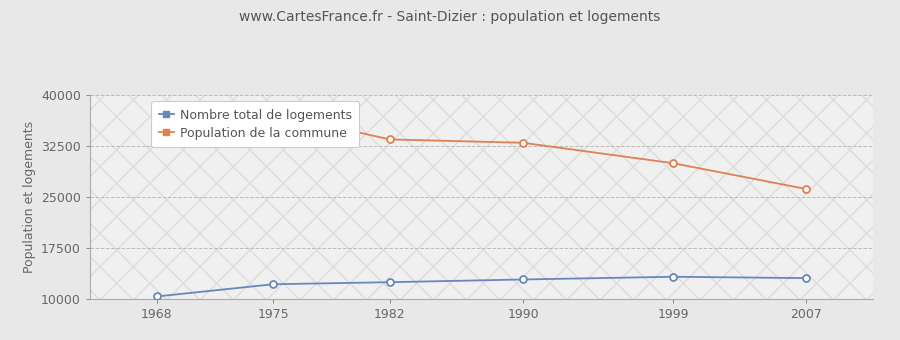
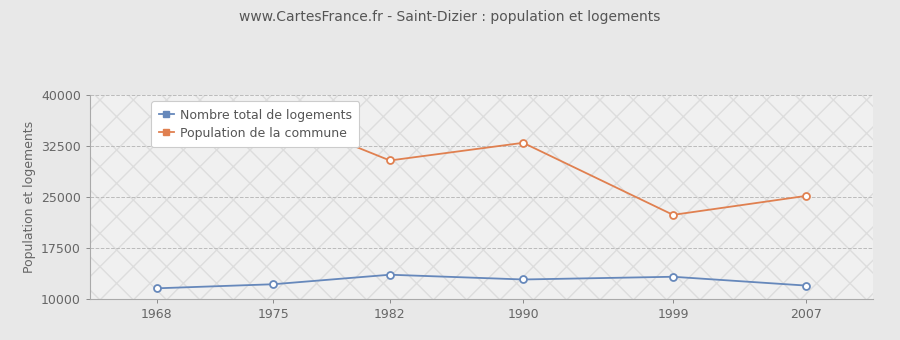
Nombre total de logements/1968: 10400 -> 11600
Nombre total de logements/1982: 12500 -> 13600
Population de la commune/1982: 33500 -> 30400
Population de la commune/1999: 30000 -> 22400
Nombre total de logements/2007: 13100 -> 12000
Population de la commune/2007: 26200 -> 25200
